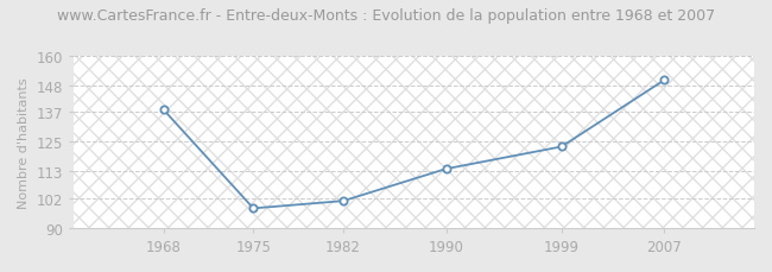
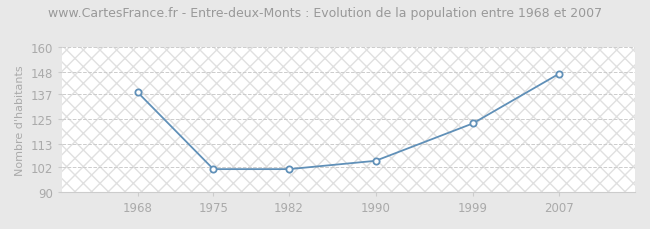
1975: 98 -> 101
1990: 114 -> 105
2007: 150 -> 147
